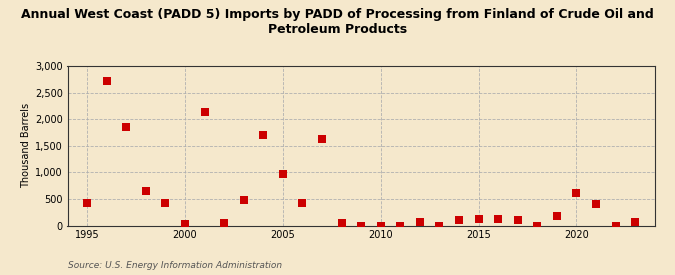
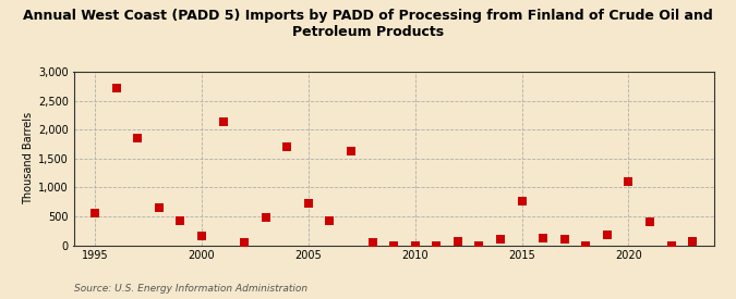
1995: 420 -> 560
2000: 30 -> 160
2005: 970 -> 720
2015: 120 -> 760
2020: 620 -> 1,100
